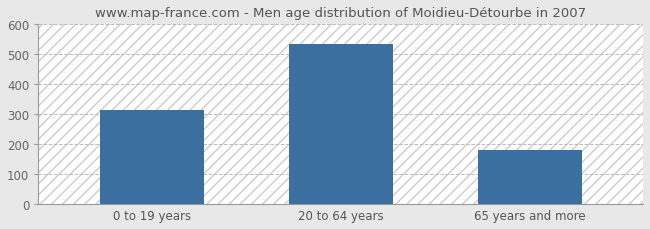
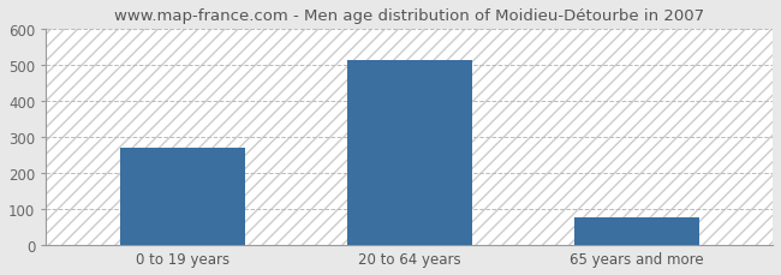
0 to 19 years: 315 -> 270
20 to 64 years: 535 -> 513
65 years and more: 180 -> 76
